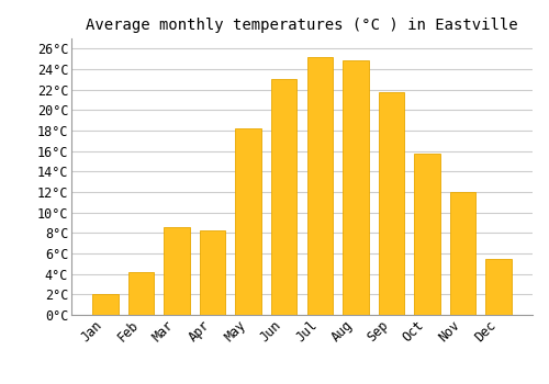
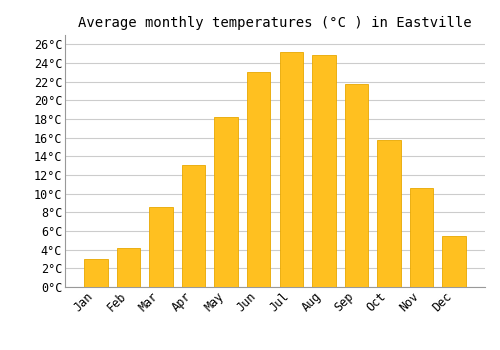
Jan: 2.0°C -> 3.0°C
Apr: 8.2°C -> 13.1°C
Nov: 12.0°C -> 10.6°C
